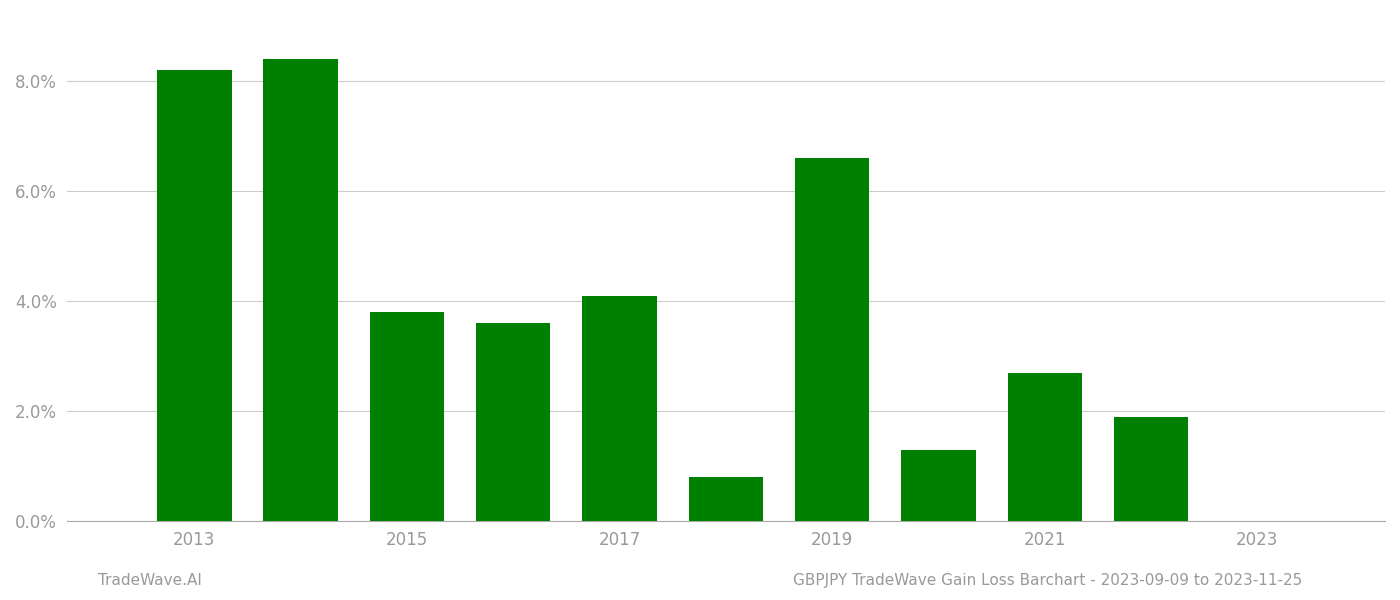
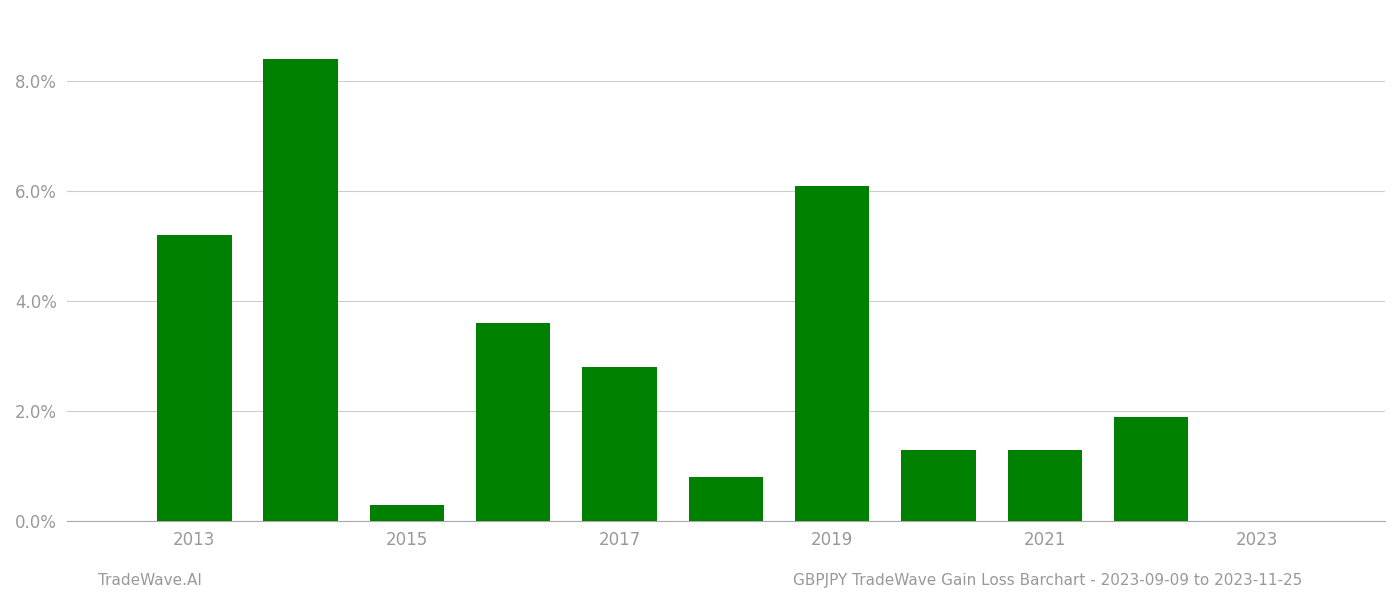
2013: 8.2% -> 5.2%
2015: 3.8% -> 0.3%
2017: 4.1% -> 2.8%
2019: 6.6% -> 6.1%
2021: 2.7% -> 1.3%
